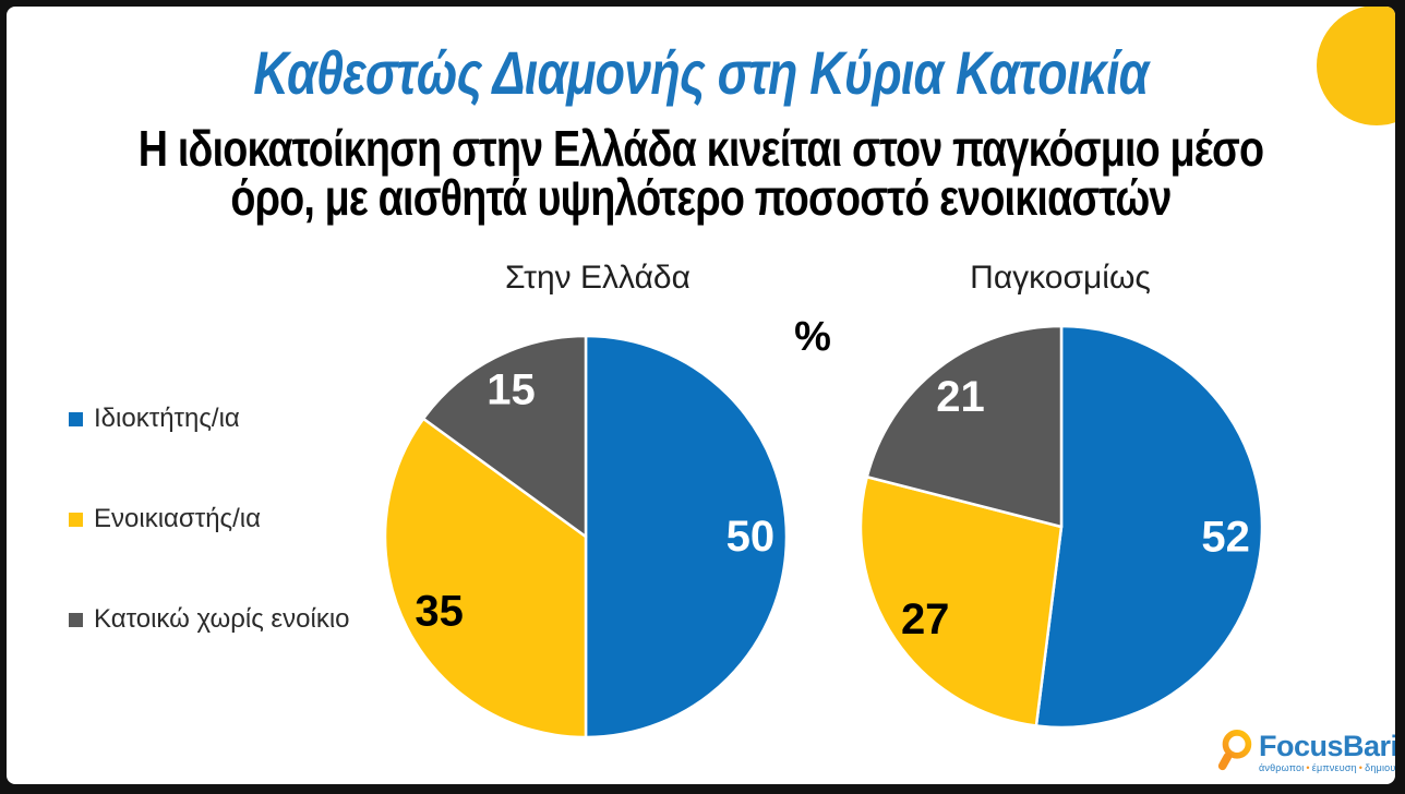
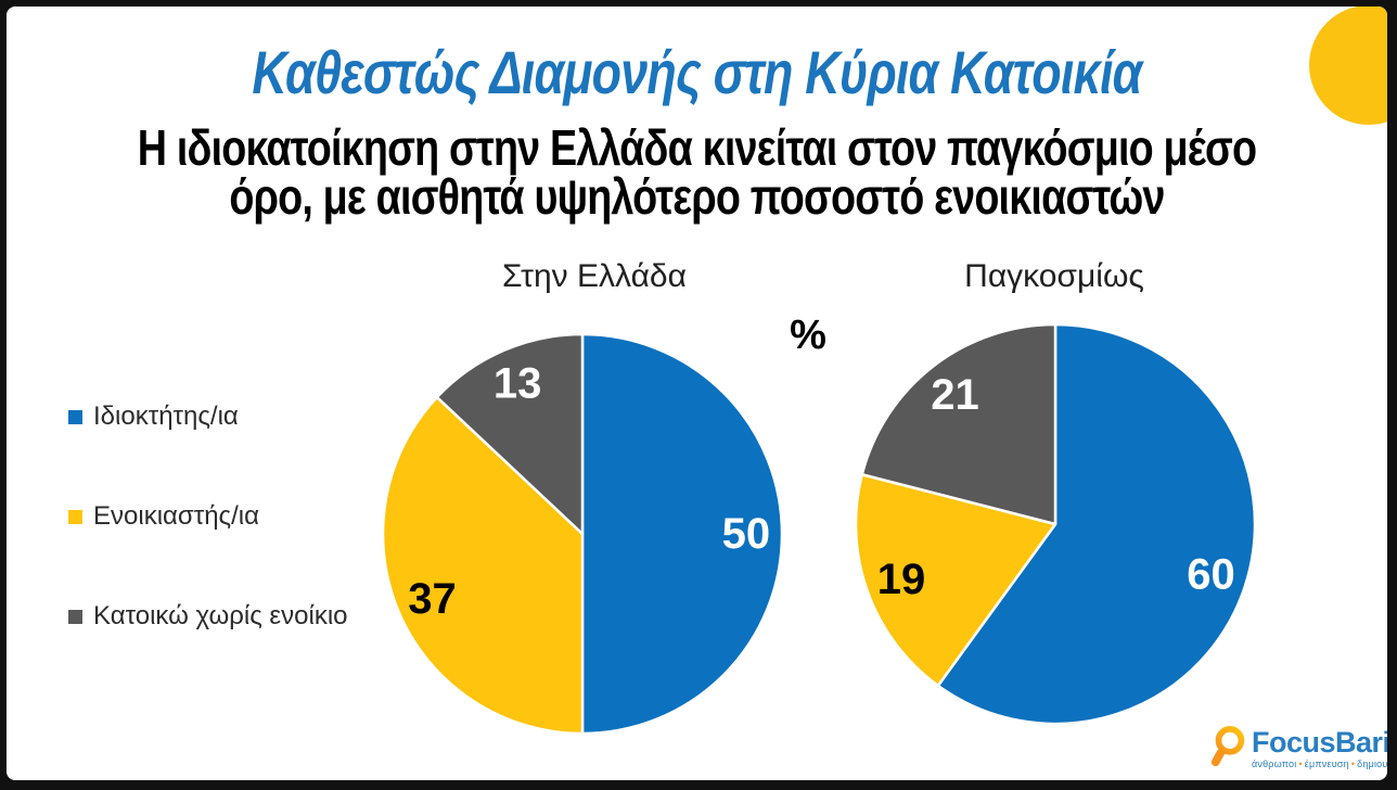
Στην Ελλάδα/Ενοικιαστής/ια: 35 -> 37
Στην Ελλάδα/Κατοικώ χωρίς ενοίκιο: 15 -> 13
Παγκοσμίως/Ιδιοκτήτης/ια: 52 -> 60
Παγκοσμίως/Ενοικιαστής/ια: 27 -> 19
